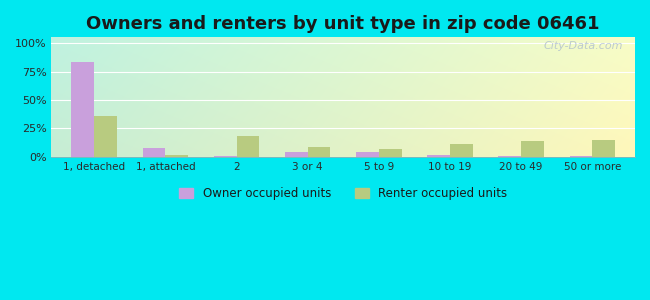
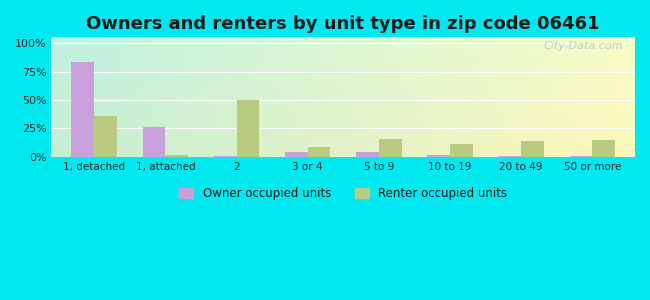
Owner occupied units/1, attached: 8% -> 26%
Renter occupied units/2: 18% -> 50%
Renter occupied units/5 to 9: 7% -> 16%
